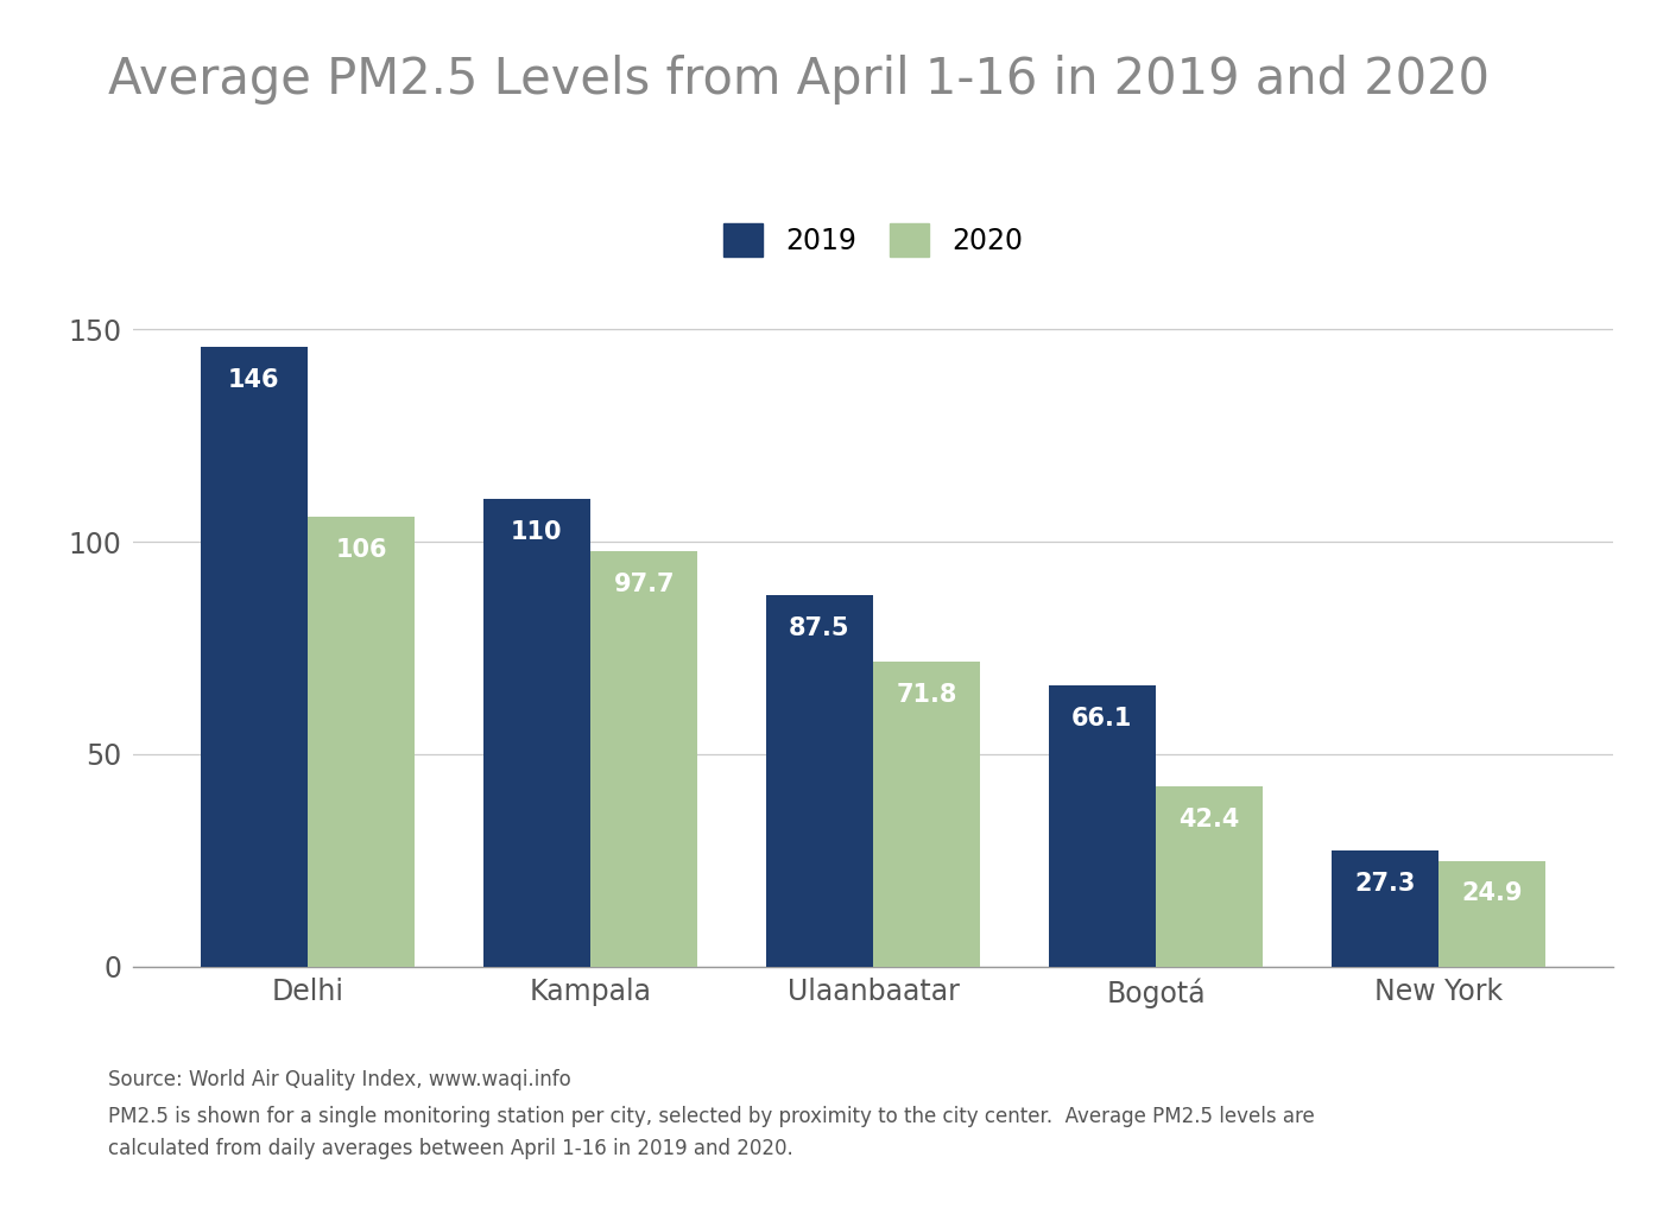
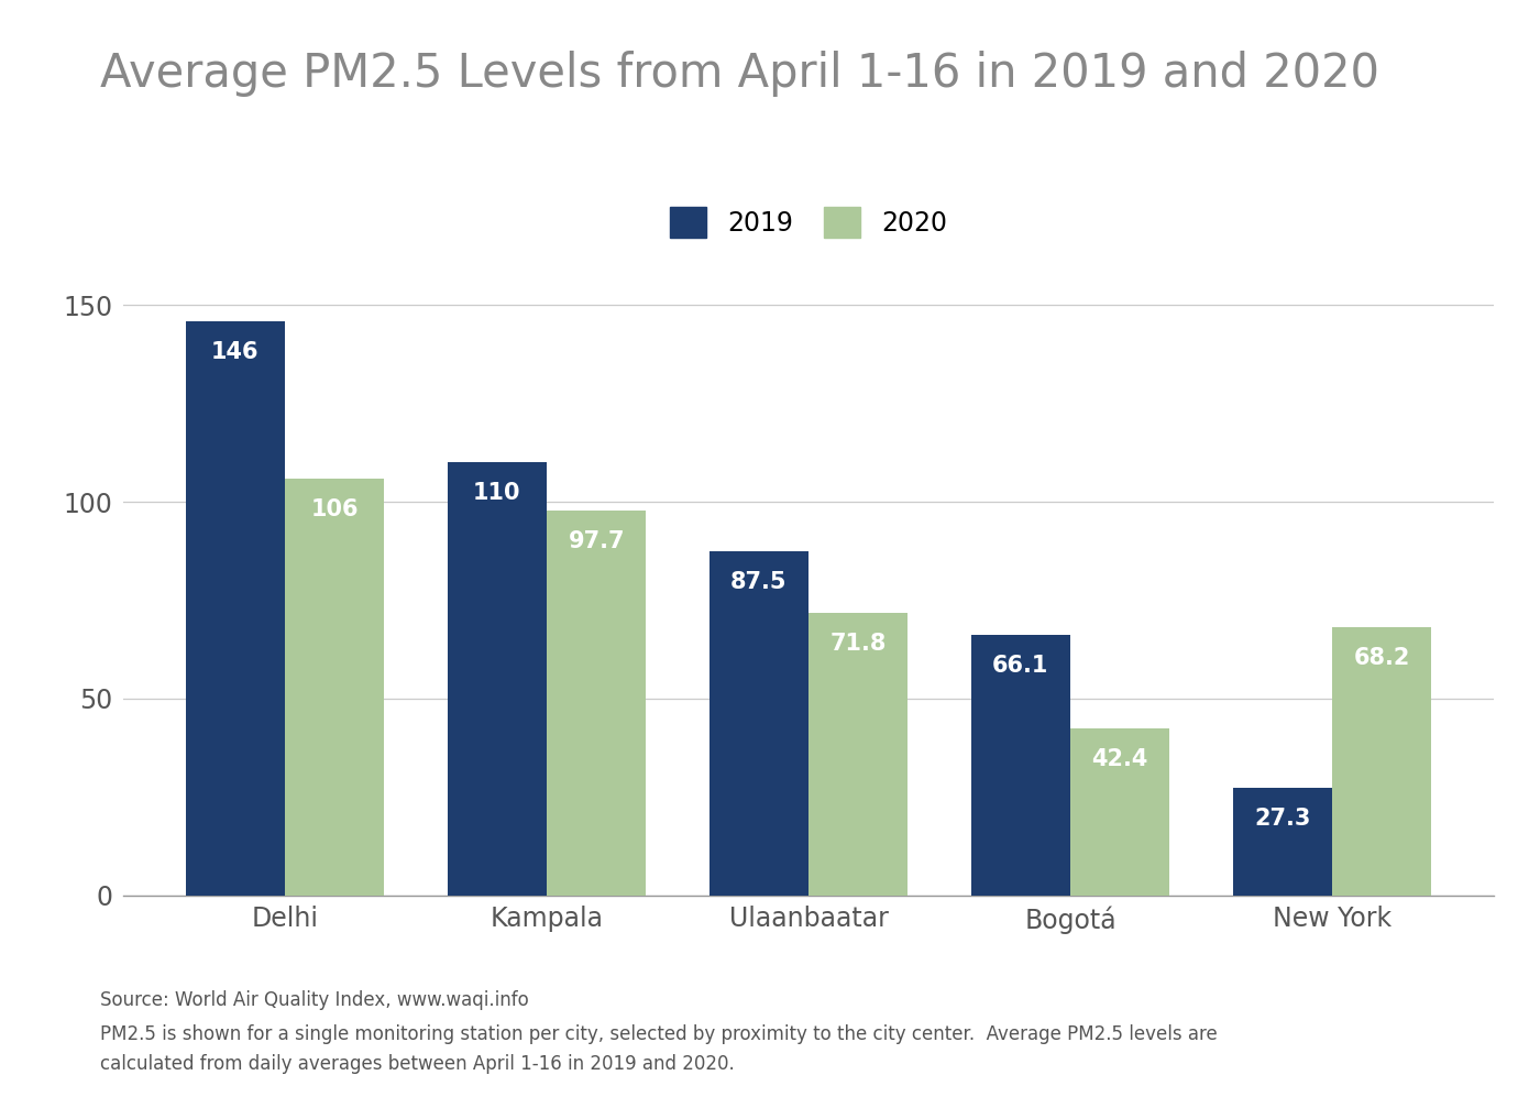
2020/New York: 24.9 -> 68.2
